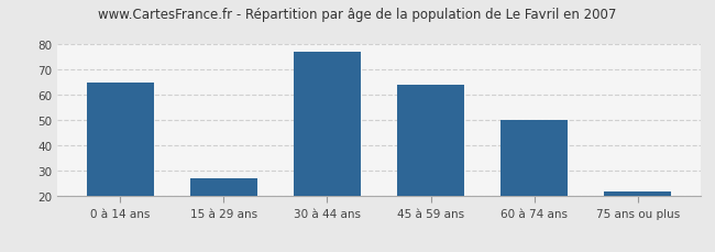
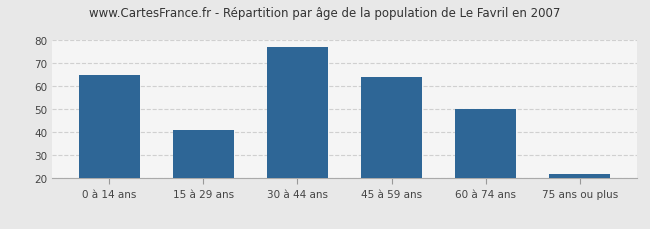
15 à 29 ans: 27 -> 41
